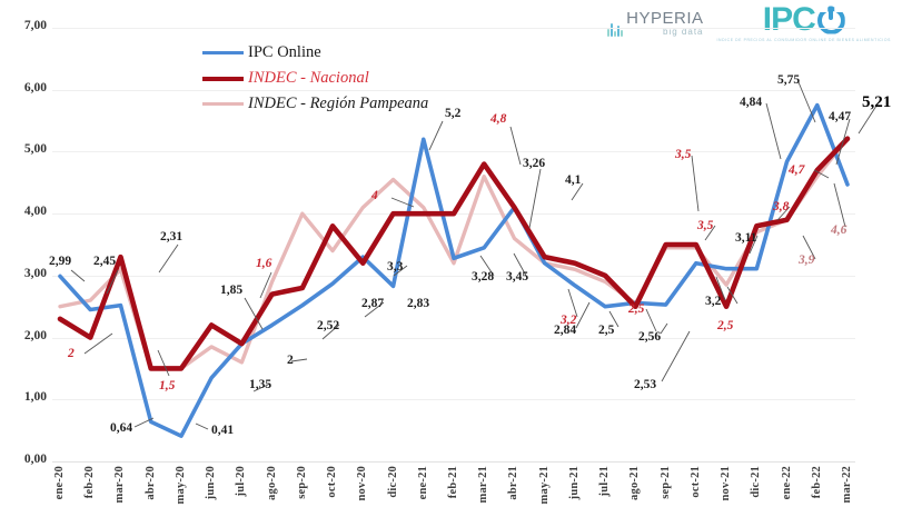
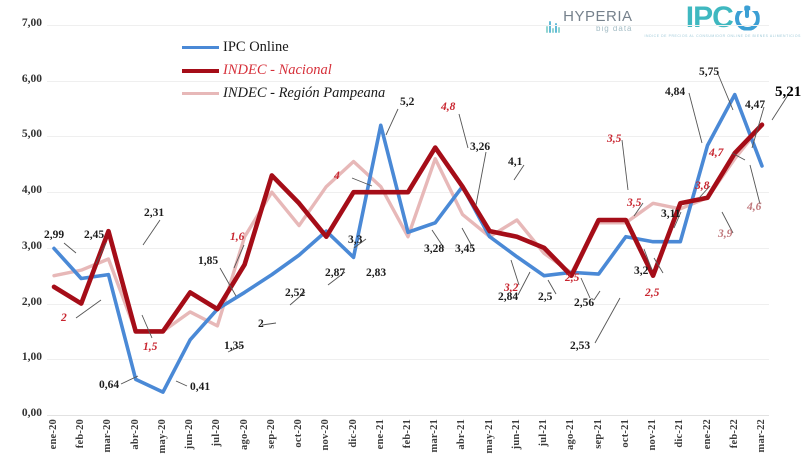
INDEC - Región Pampeana/mar-20: 3,1 -> 2,8
INDEC - Región Pampeana/ago-20: 2,9 -> 3,2
INDEC - Nacional/sep-20: 2,8 -> 4,3
INDEC - Región Pampeana/jun-21: 3,1 -> 3,5
INDEC - Región Pampeana/nov-21: 2,9 -> 3,8
